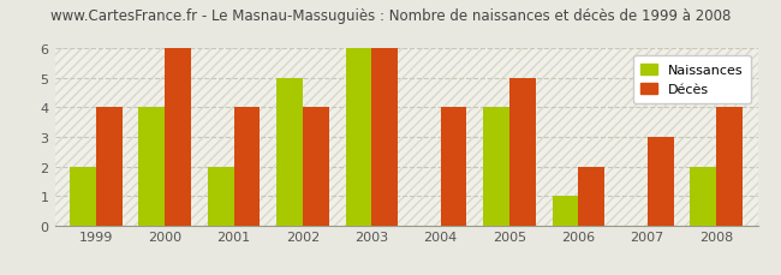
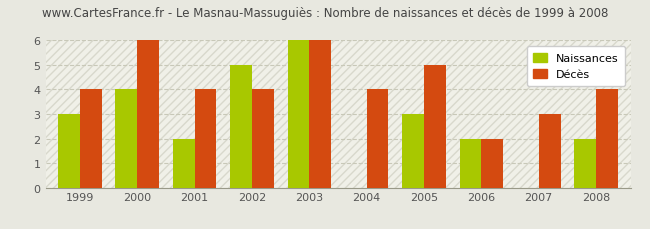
Naissances/1999: 2 -> 3
Naissances/2005: 4 -> 3
Naissances/2006: 1 -> 2
